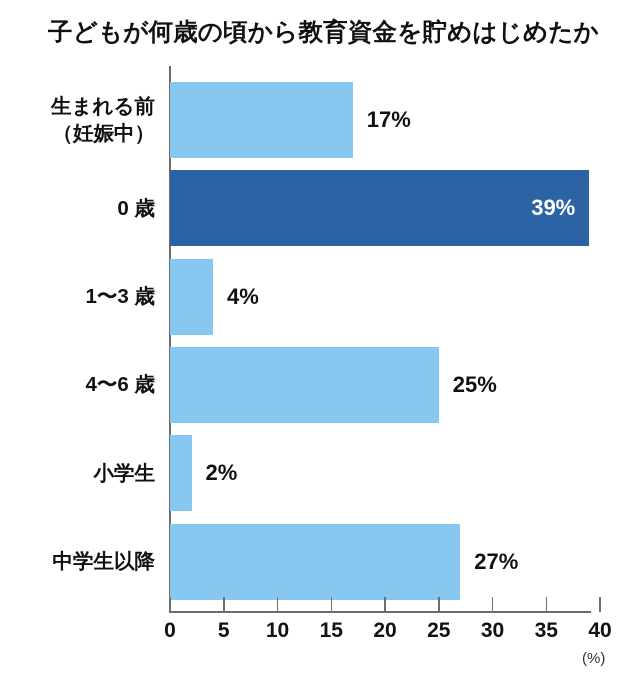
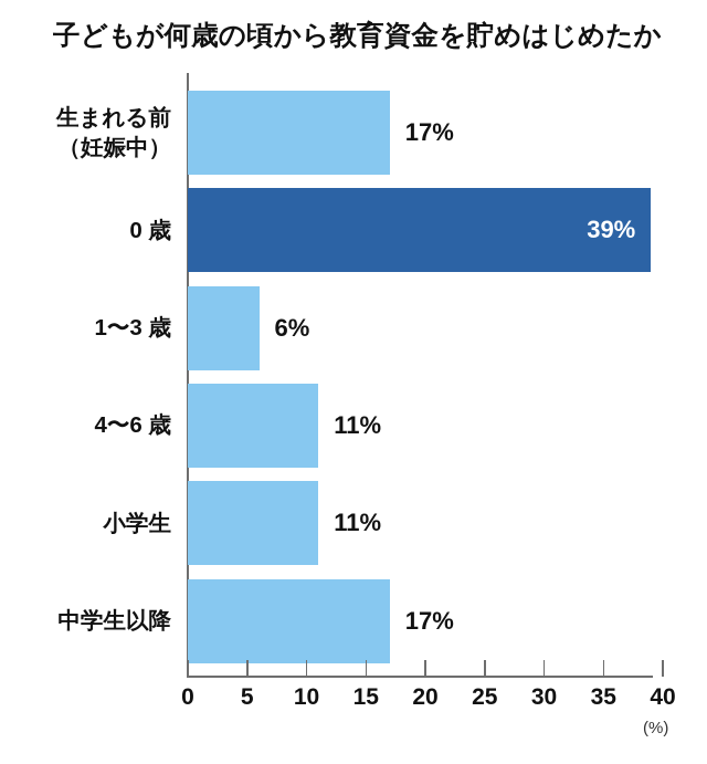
1〜3 歳: 4% -> 6%
4〜6 歳: 25% -> 11%
小学生: 2% -> 11%
中学生以降: 27% -> 17%
